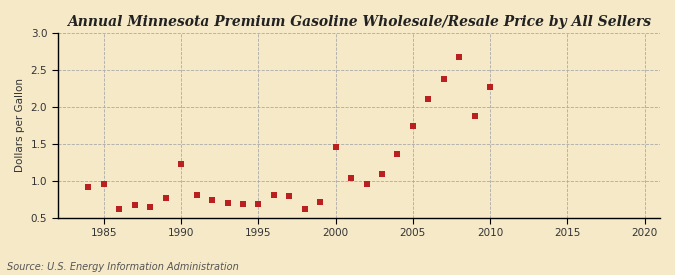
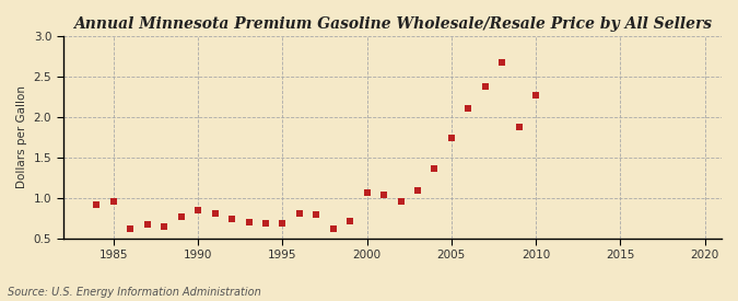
1990: 1.22 -> 0.85
2000: 1.46 -> 1.06
